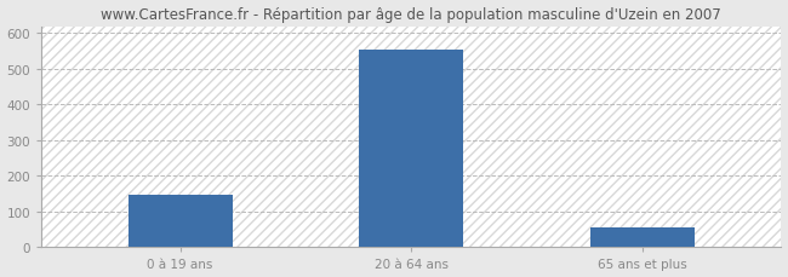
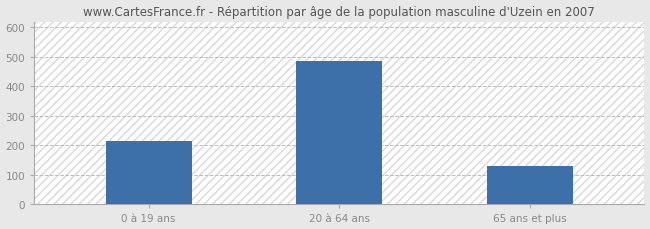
0 à 19 ans: 148 -> 215
20 à 64 ans: 553 -> 485
65 ans et plus: 57 -> 130
